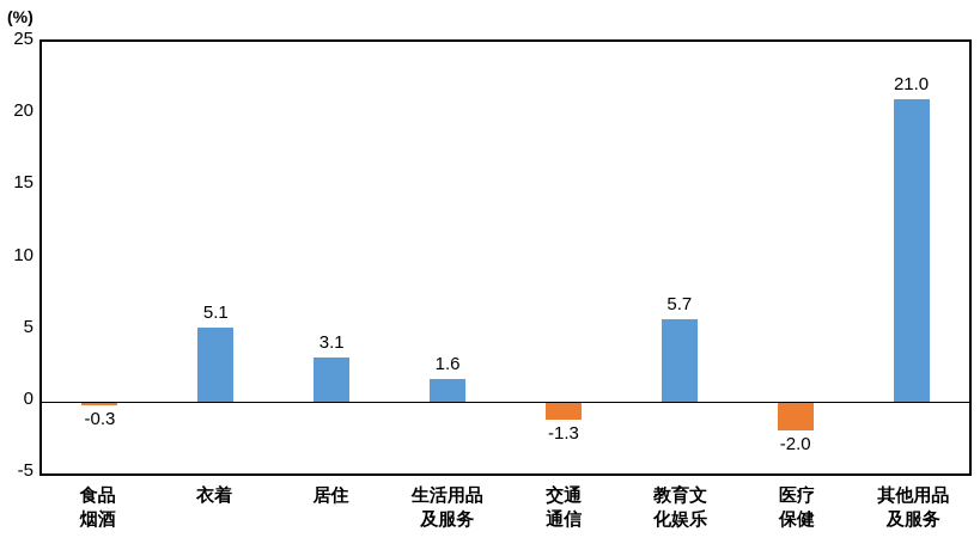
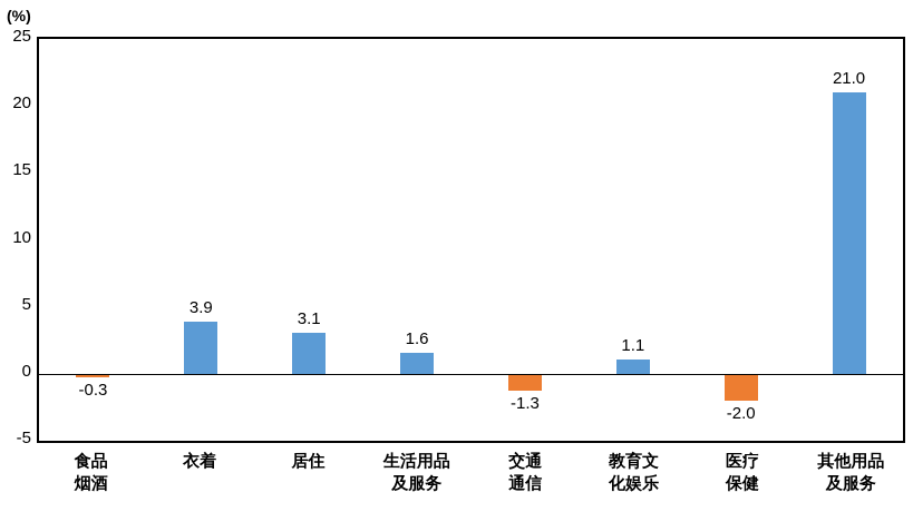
衣着: 5.1 -> 3.9
教育文 化娱乐: 5.7 -> 1.1
